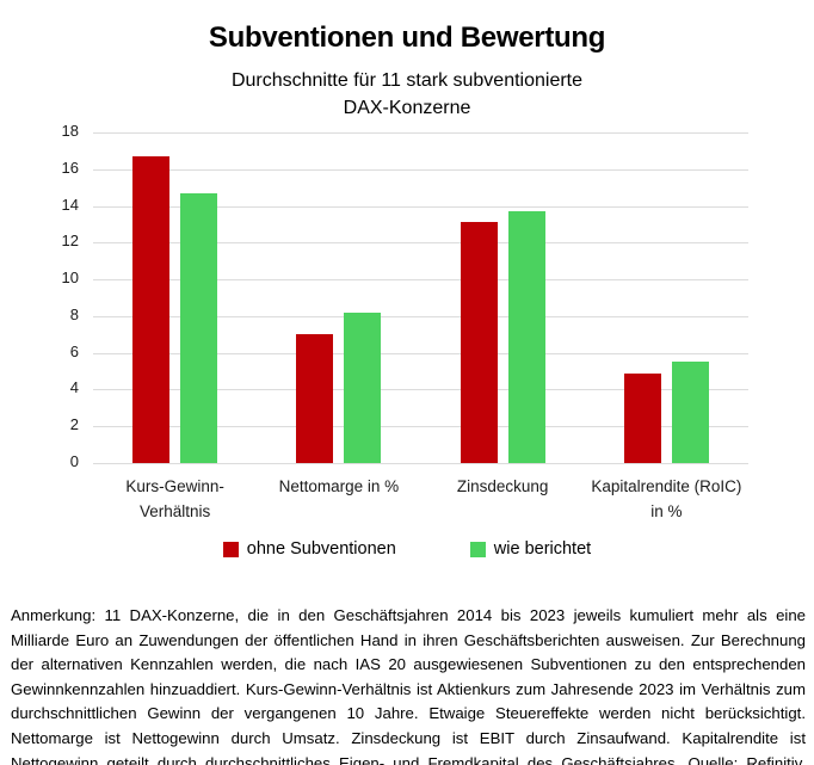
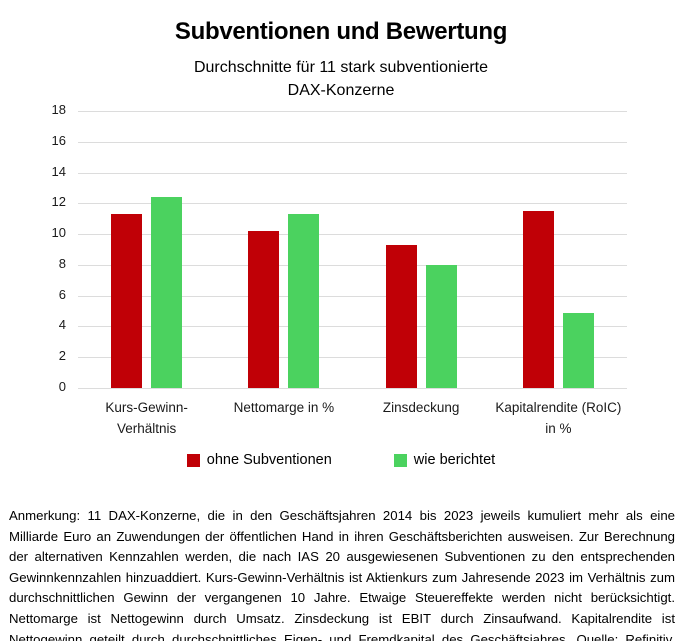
ohne Subventionen/Kurs-Gewinn- Verhältnis: 16.7 -> 11.3
wie berichtet/Kurs-Gewinn- Verhältnis: 14.7 -> 12.4
ohne Subventionen/Nettomarge in %: 7.0 -> 10.2
wie berichtet/Nettomarge in %: 8.2 -> 11.3
ohne Subventionen/Zinsdeckung: 13.1 -> 9.3
wie berichtet/Zinsdeckung: 13.7 -> 8.0
ohne Subventionen/Kapitalrendite (RoIC) in %: 4.9 -> 11.5
wie berichtet/Kapitalrendite (RoIC) in %: 5.5 -> 4.9
